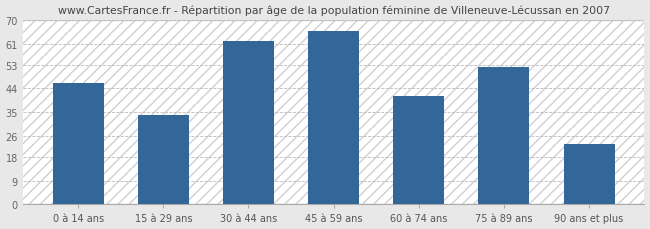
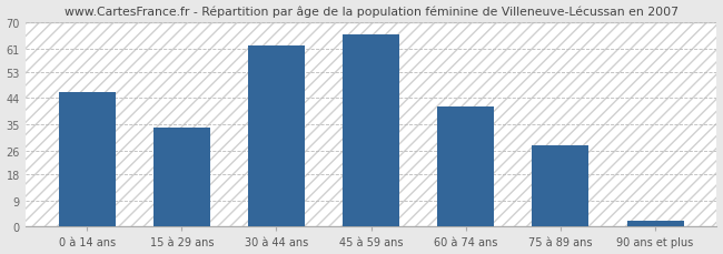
75 à 89 ans: 52 -> 28
90 ans et plus: 23 -> 2
